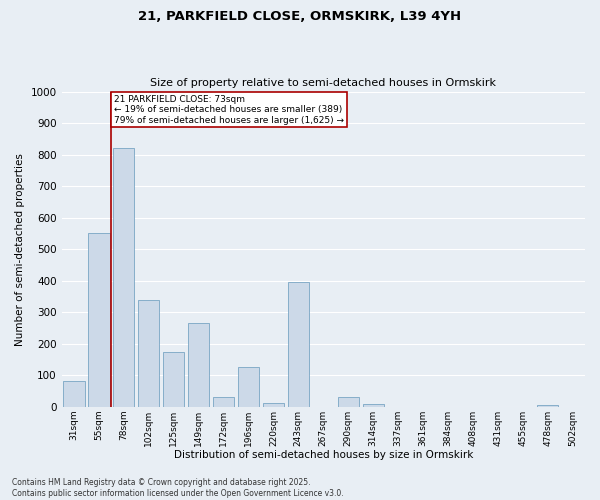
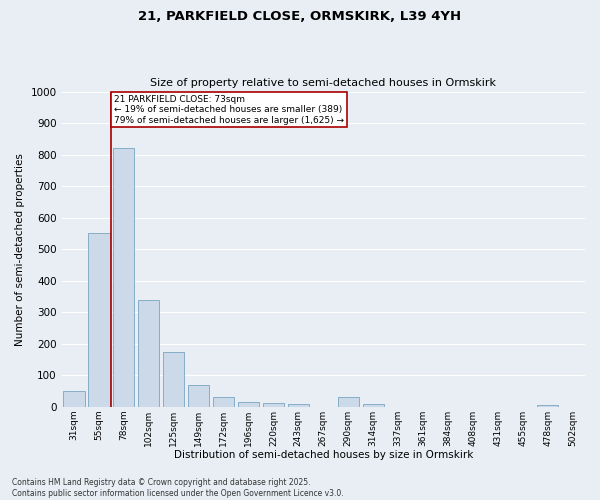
31sqm: 80 -> 50
149sqm: 265 -> 70
196sqm: 125 -> 15
243sqm: 395 -> 10
